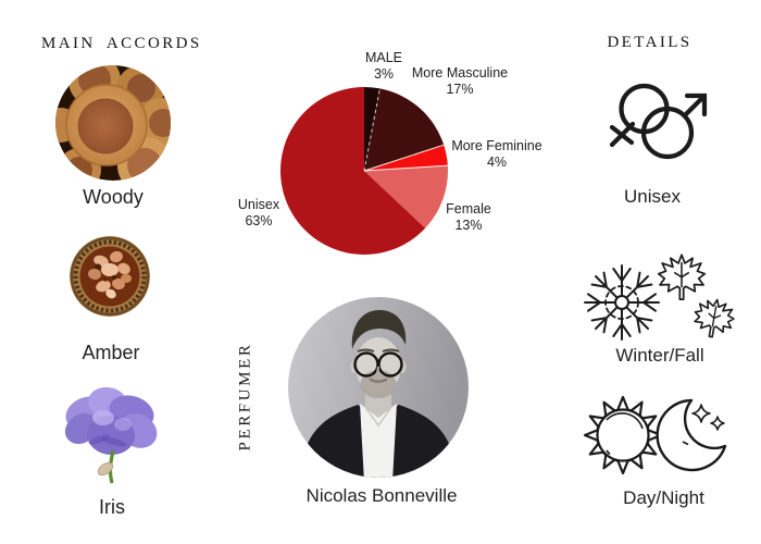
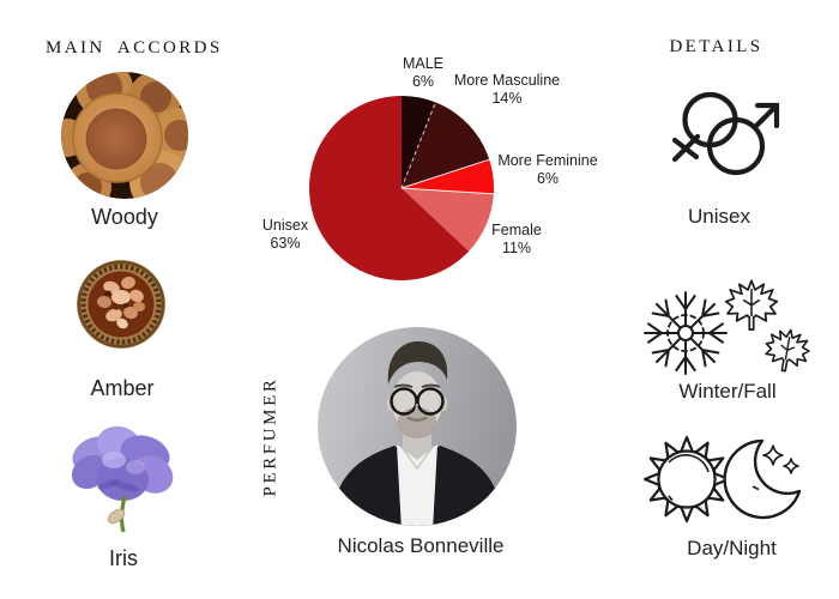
MALE: 3% -> 6%
More Masculine: 17% -> 14%
More Feminine: 4% -> 6%
Female: 13% -> 11%
